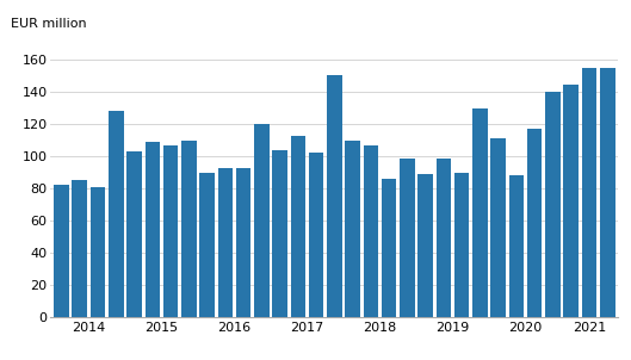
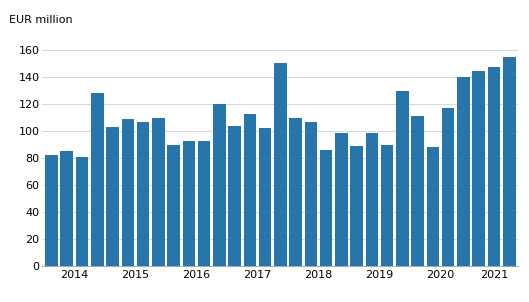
2021: 155 -> 148
